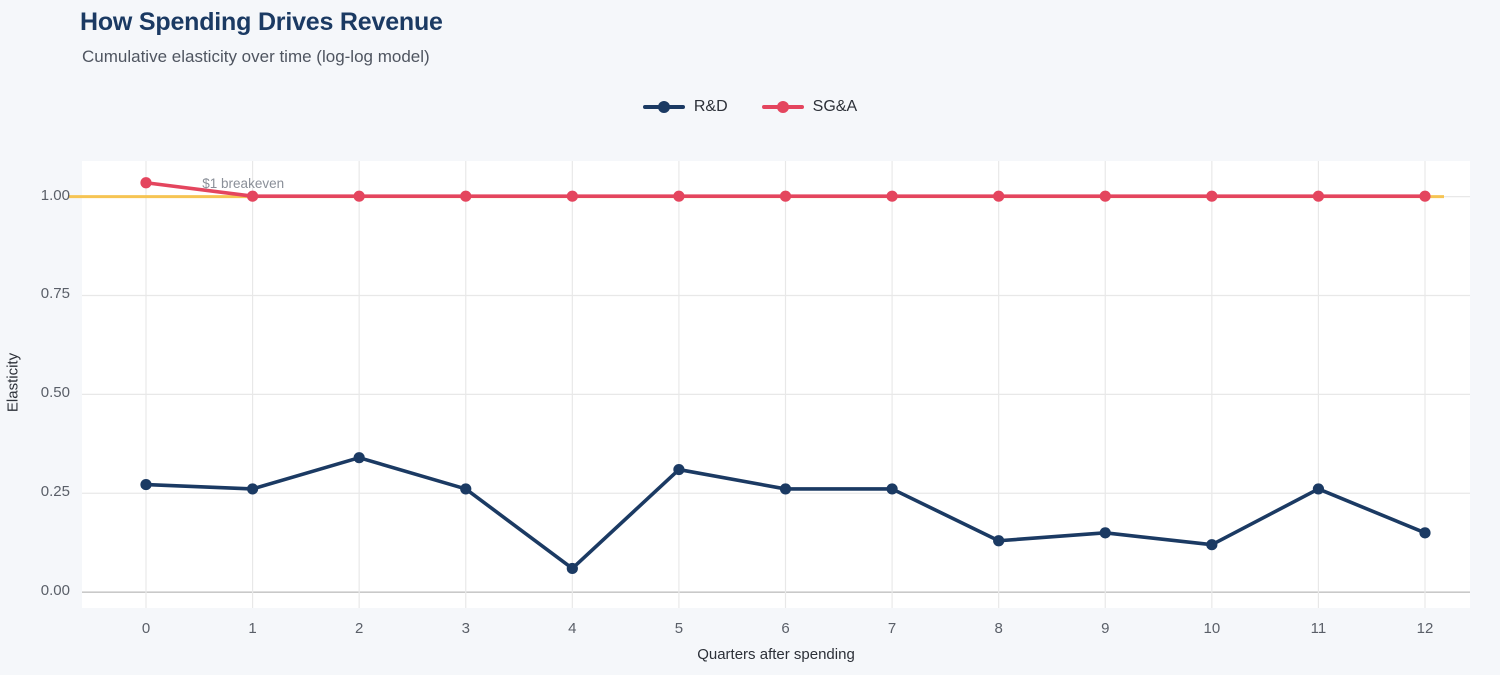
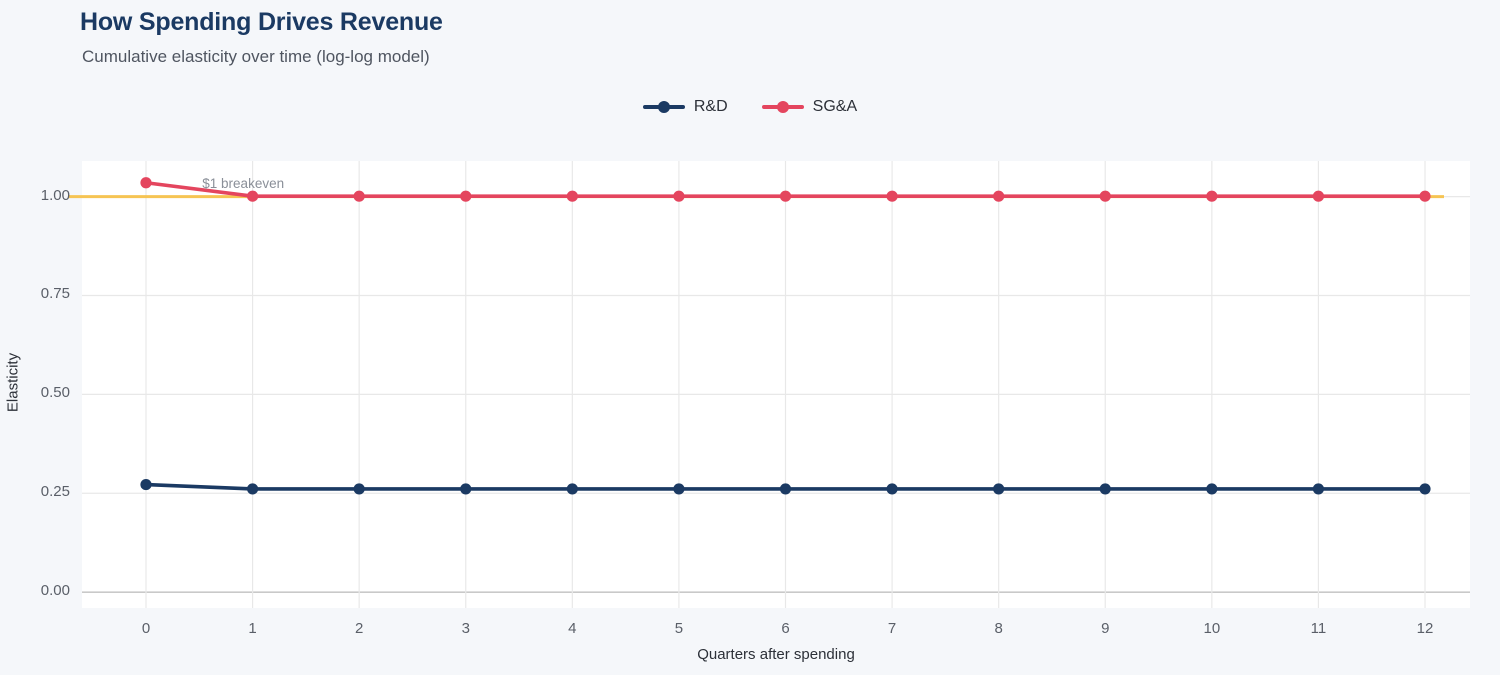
R&D/2: 0.34 -> 0.26
R&D/4: 0.06 -> 0.26
R&D/5: 0.31 -> 0.26
R&D/8: 0.13 -> 0.26
R&D/9: 0.15 -> 0.26
R&D/10: 0.12 -> 0.26
R&D/12: 0.15 -> 0.26
